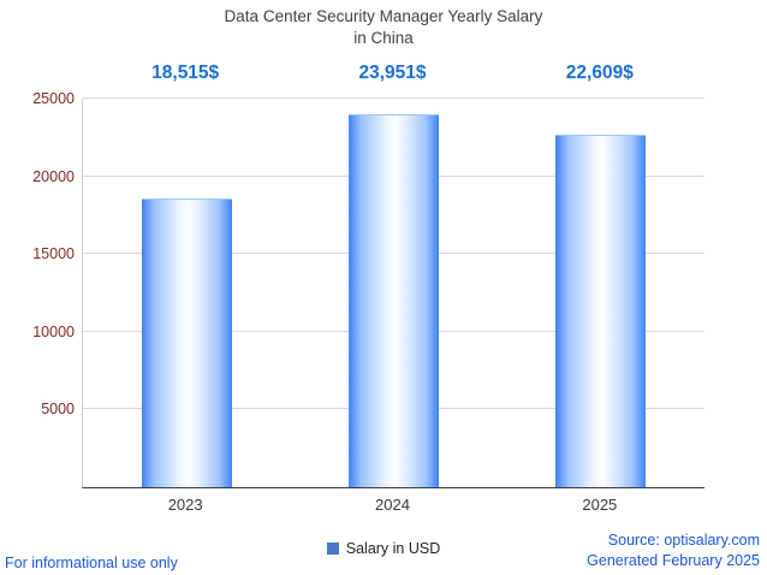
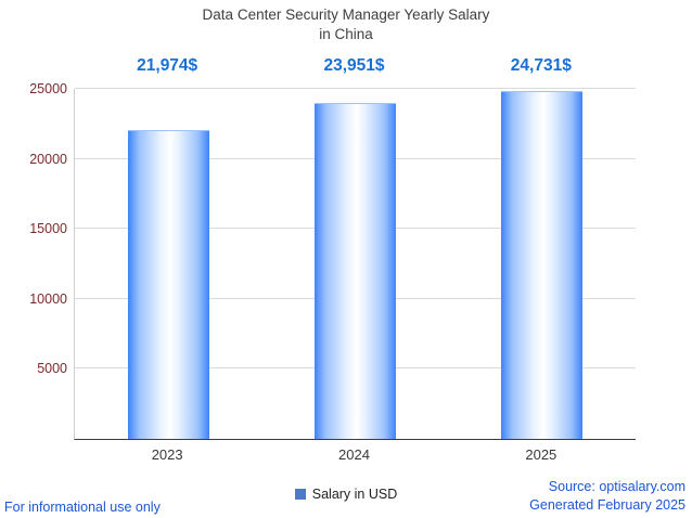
2023: 18,515 -> 21,974
2025: 22,609 -> 24,731
